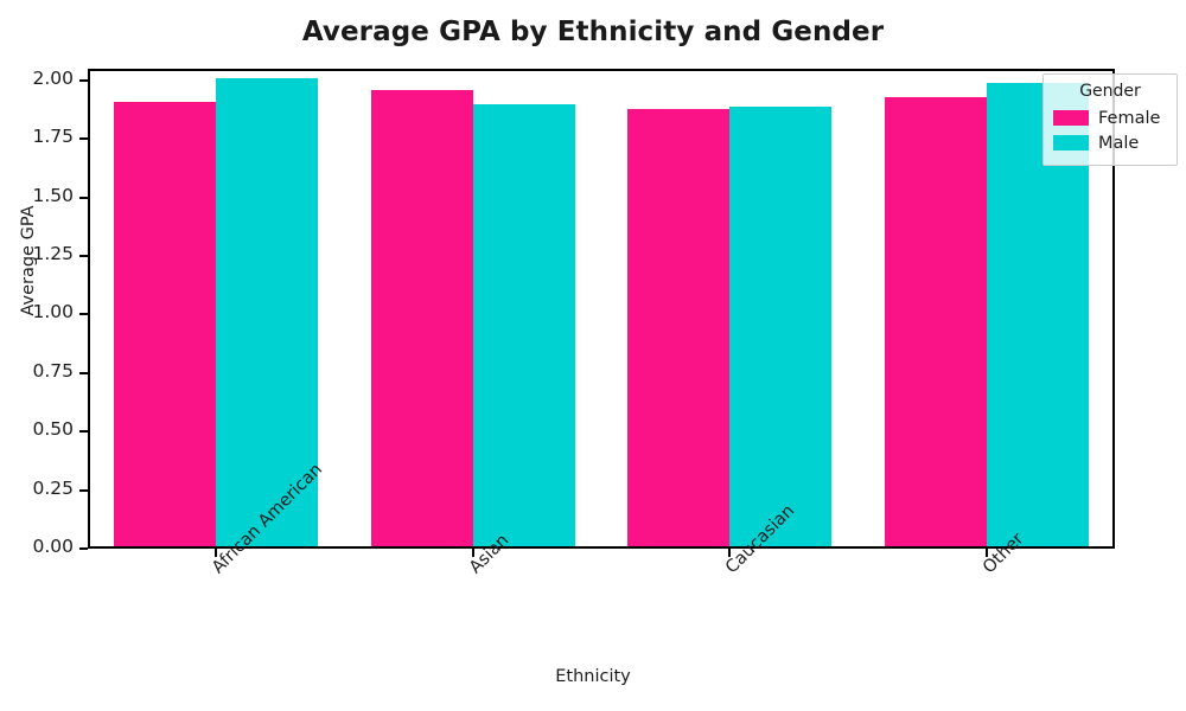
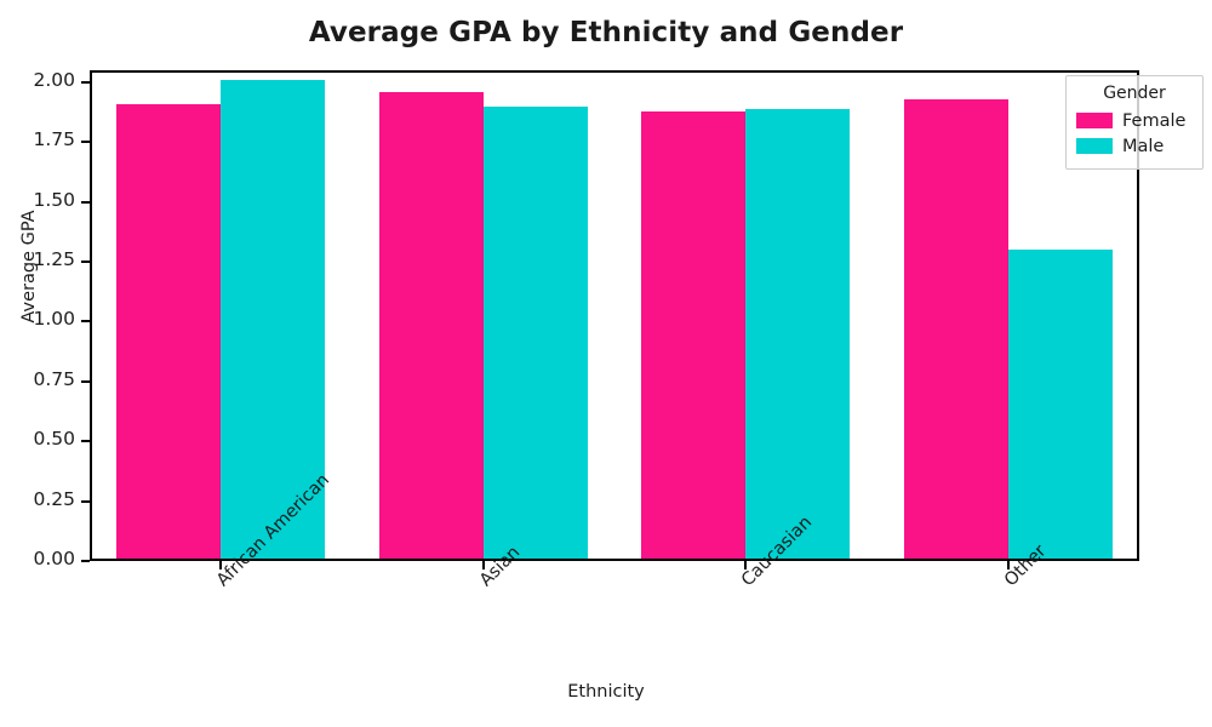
Male/Other: 1.98 -> 1.29
